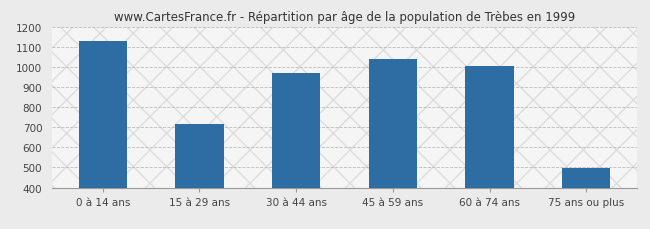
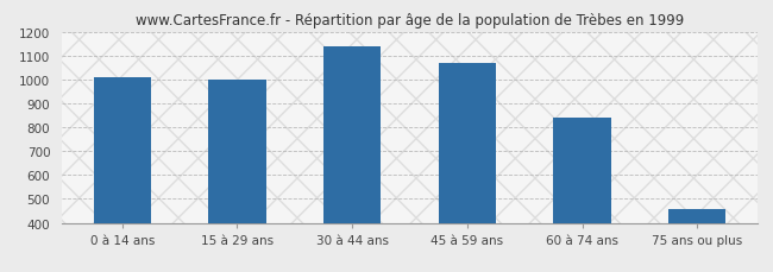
0 à 14 ans: 1130 -> 1008
15 à 29 ans: 715 -> 1000
30 à 44 ans: 970 -> 1140
45 à 59 ans: 1040 -> 1070
60 à 74 ans: 1005 -> 838
75 ans ou plus: 495 -> 460
